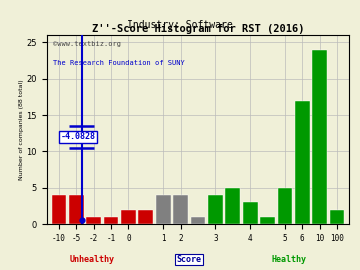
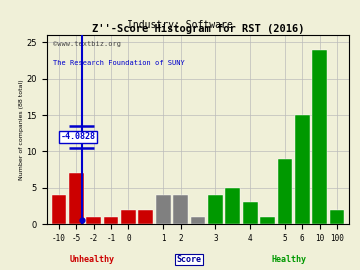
-5: 4 -> 7
5: 5 -> 9
6: 17 -> 15
